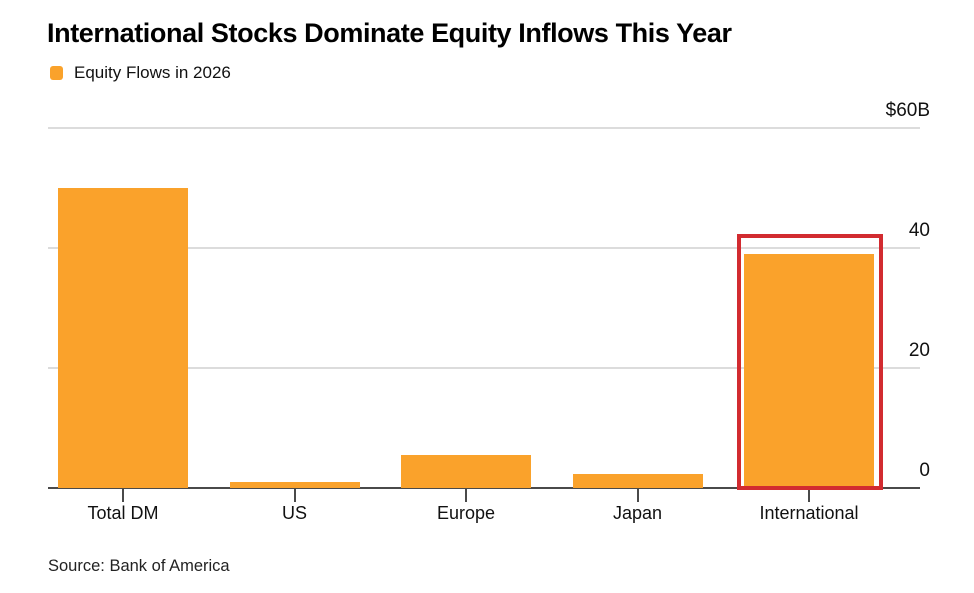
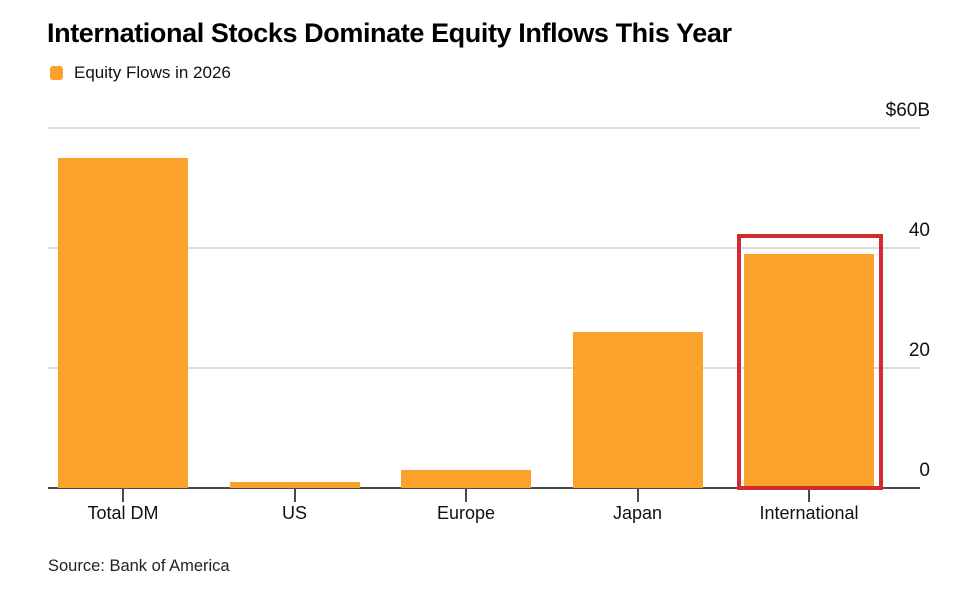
Total DM: $50B -> $55B
Europe: $6B -> $3B
Japan: $2B -> $26B
